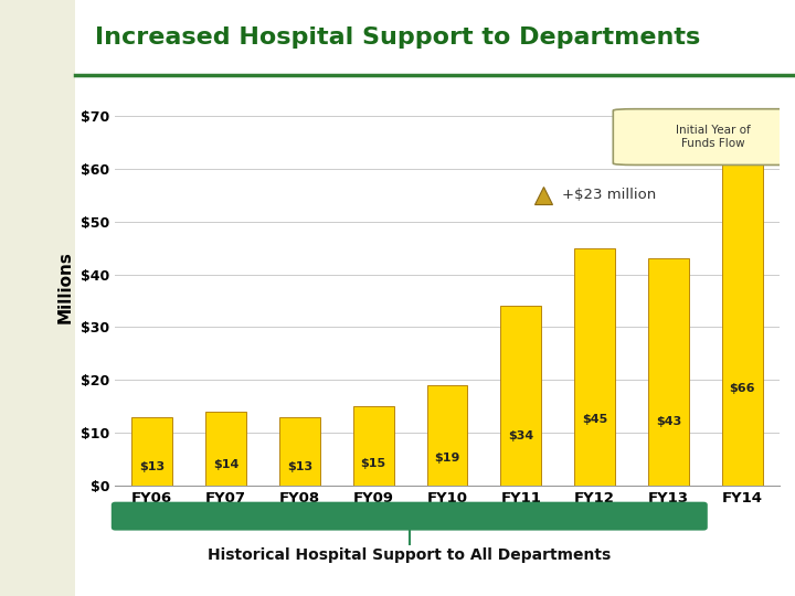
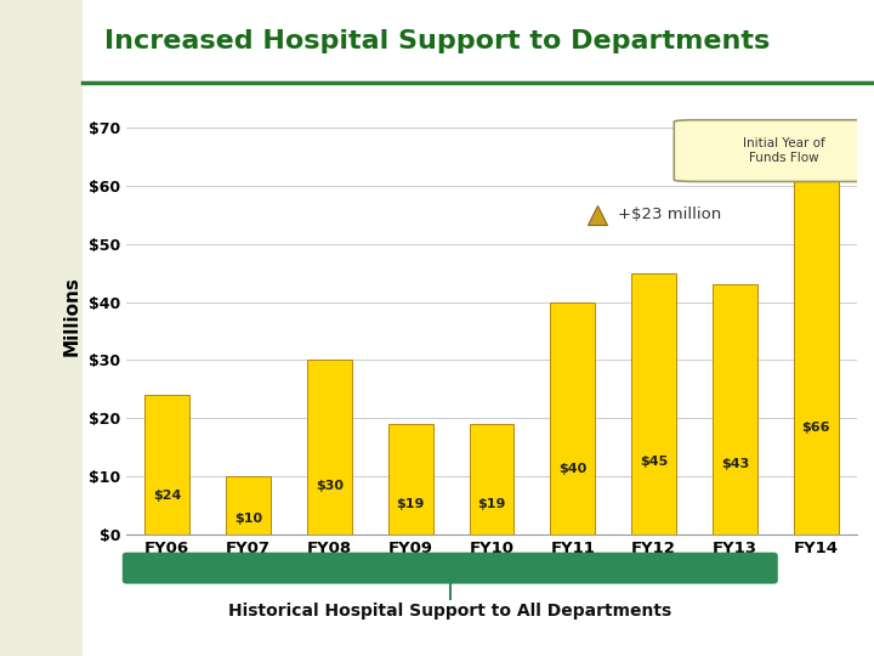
FY06: $13 -> $24
FY07: $14 -> $10
FY08: $13 -> $30
FY09: $15 -> $19
FY11: $34 -> $40
